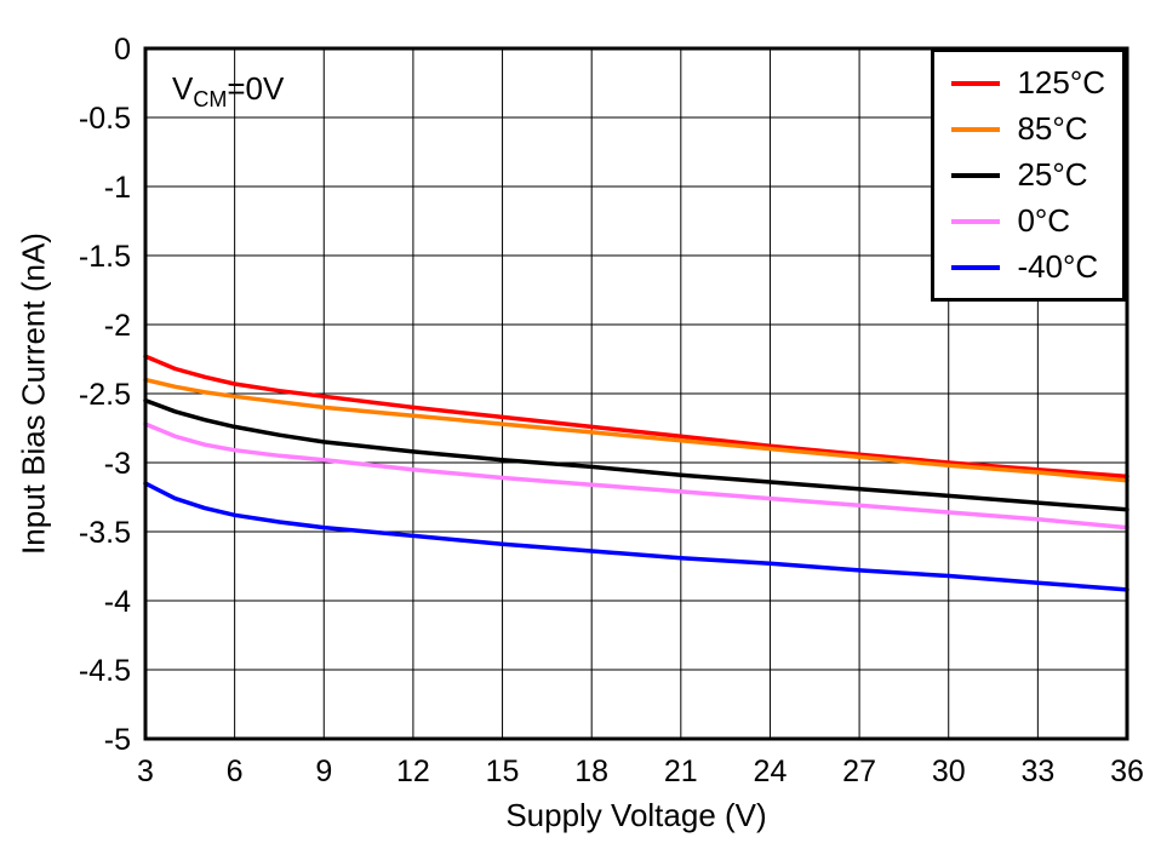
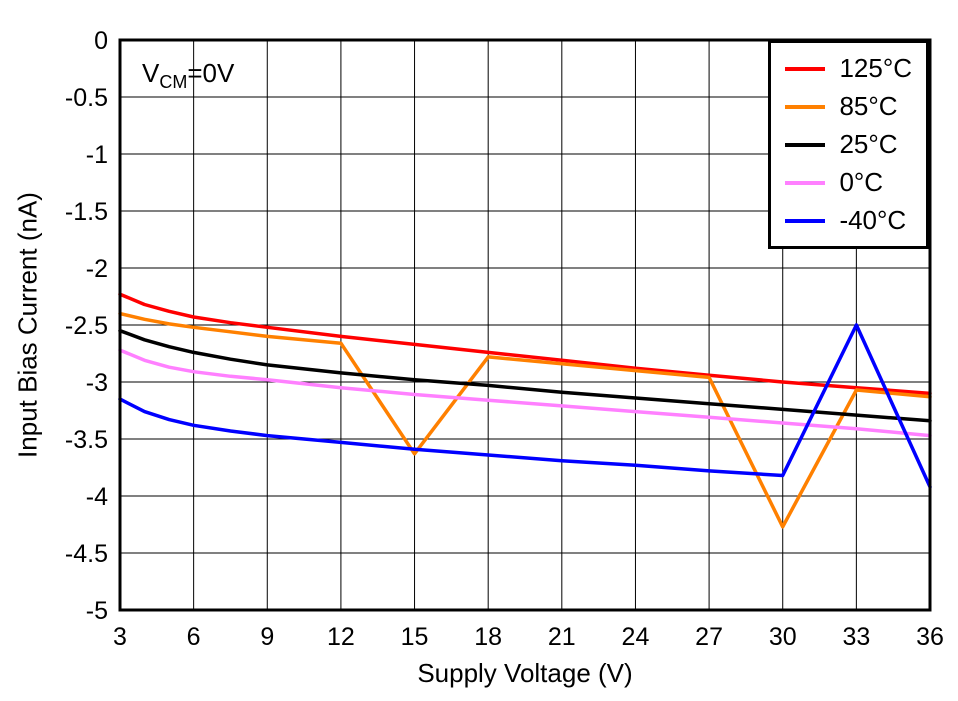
85°C/15: -2.72 -> -3.63
85°C/30: -3.02 -> -4.27
-40°C/33: -3.87 -> -2.50
